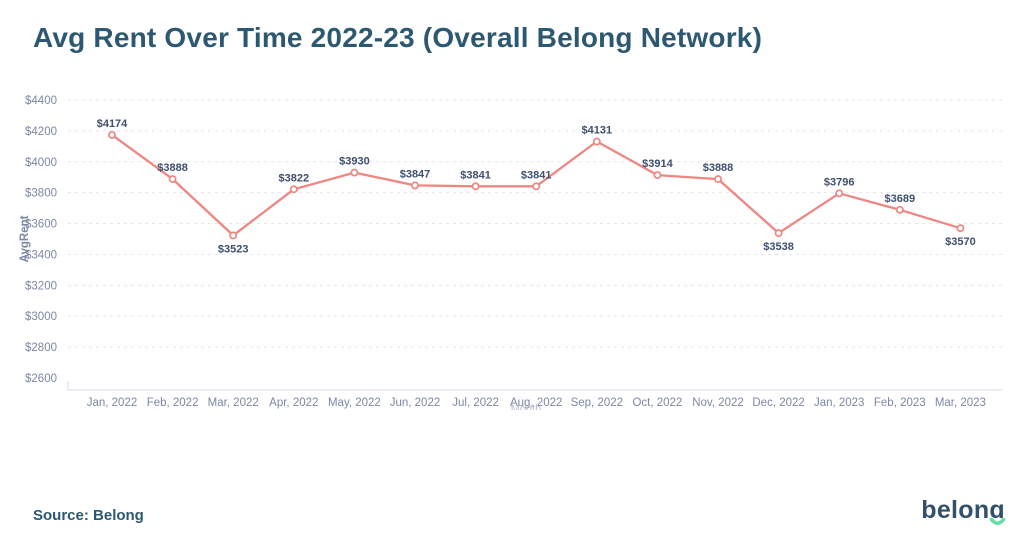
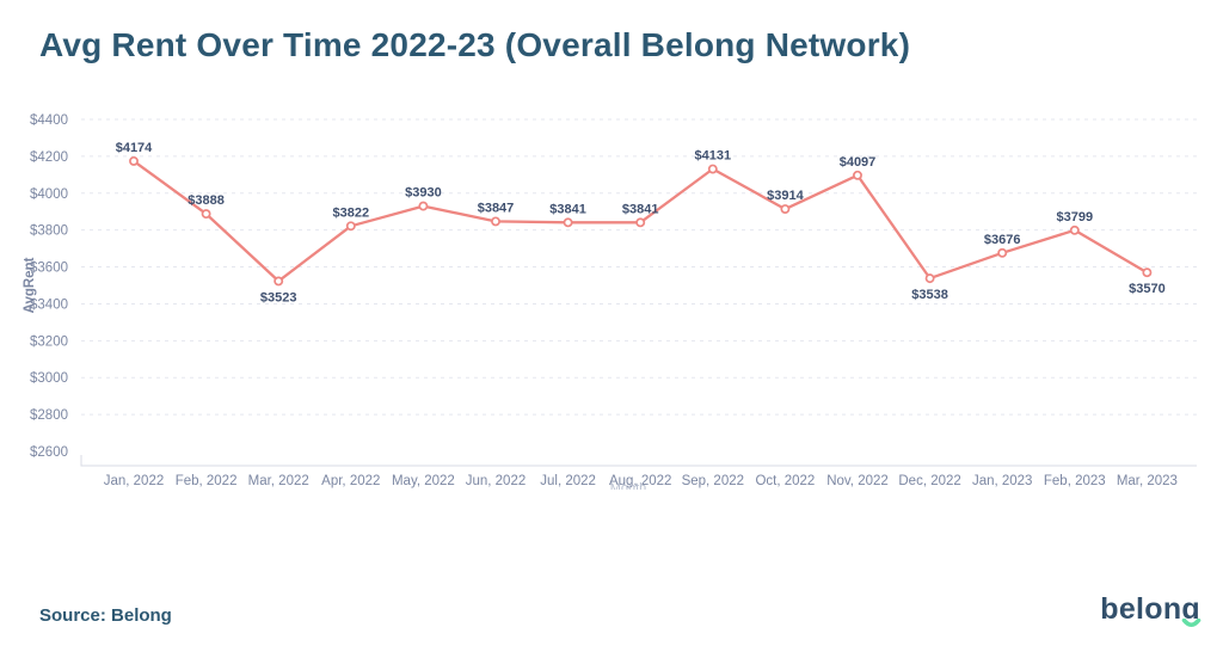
Nov, 2022: $3888 -> $4097
Jan, 2023: $3796 -> $3676
Feb, 2023: $3689 -> $3799
